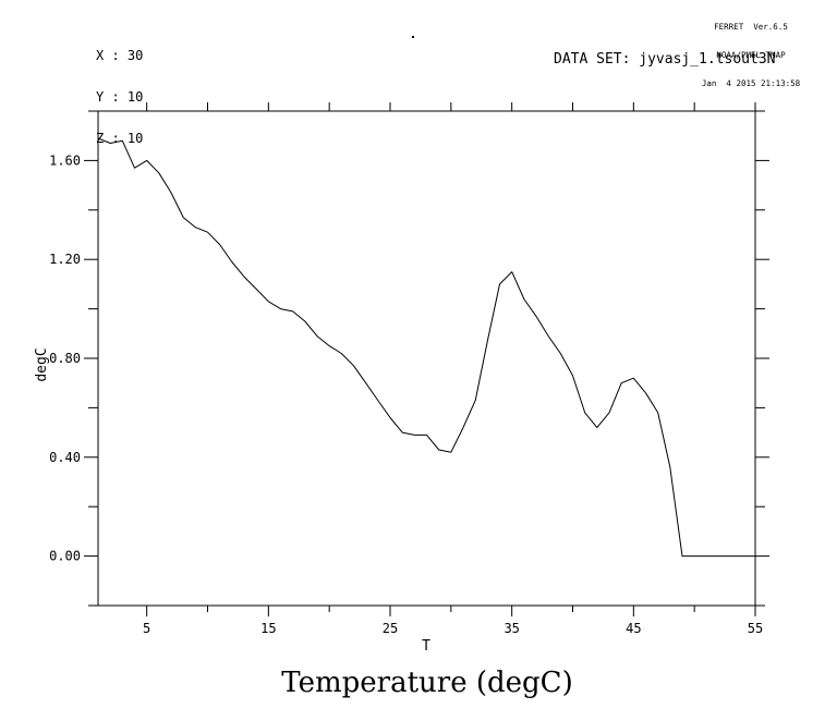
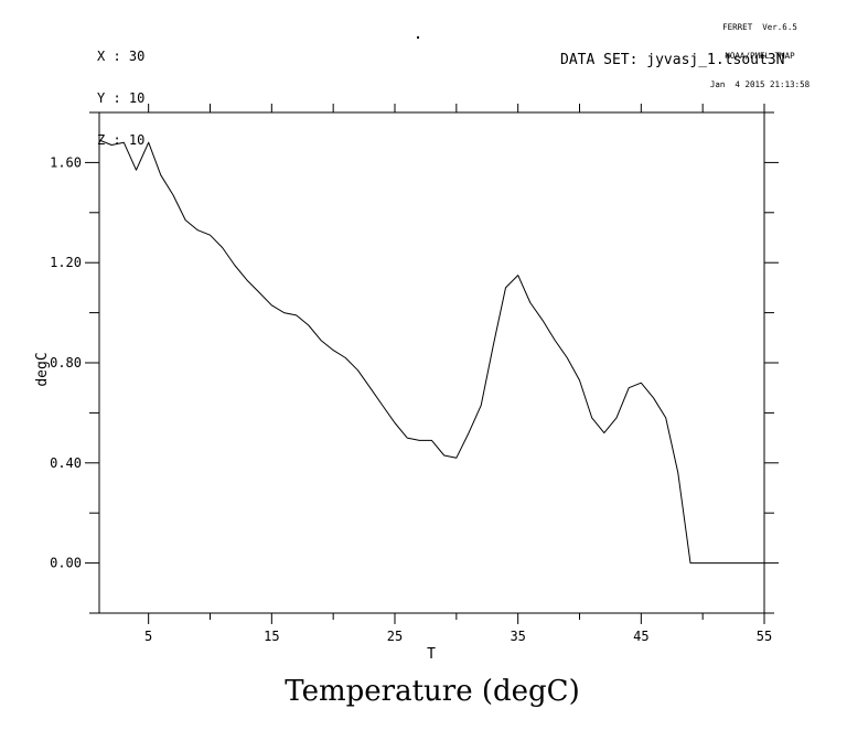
5: 1.60 -> 1.68
